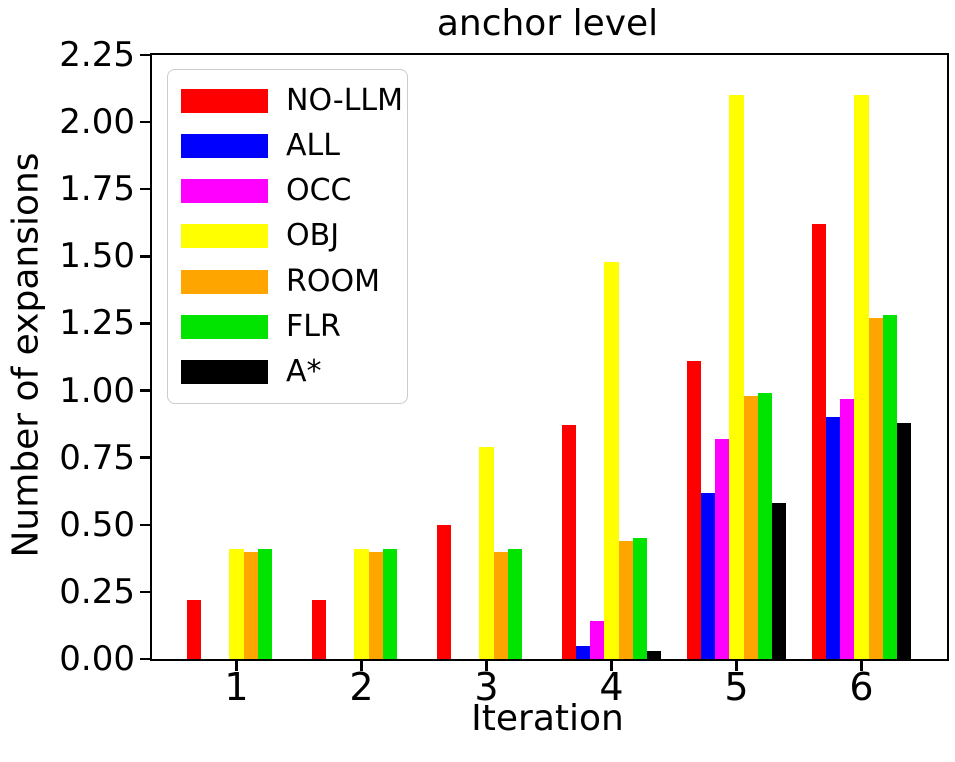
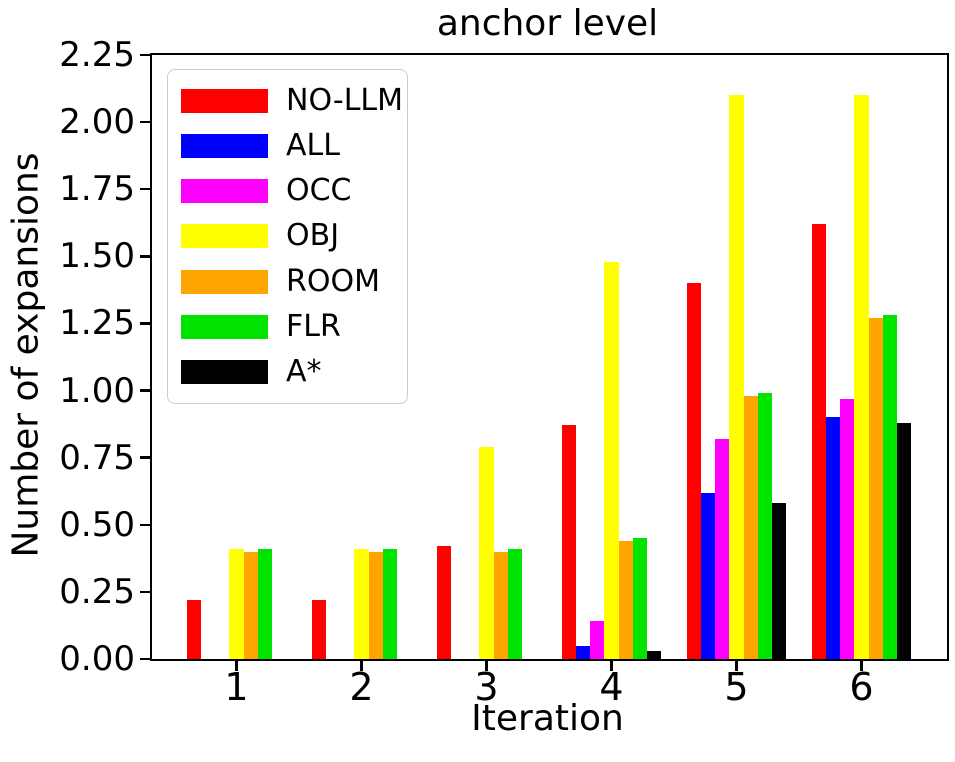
NO-LLM/3: 0.50 -> 0.42
NO-LLM/5: 1.11 -> 1.40
